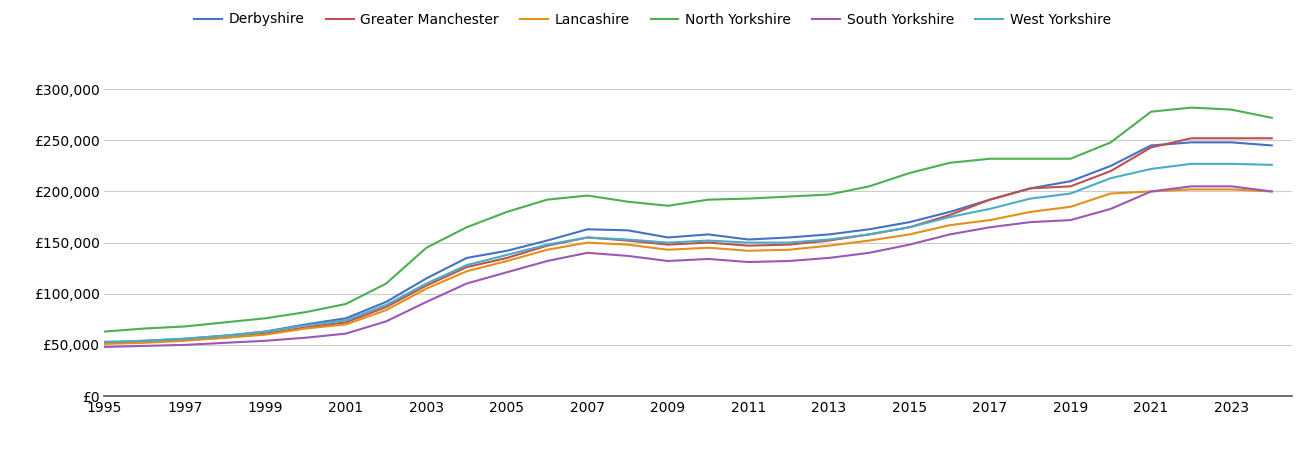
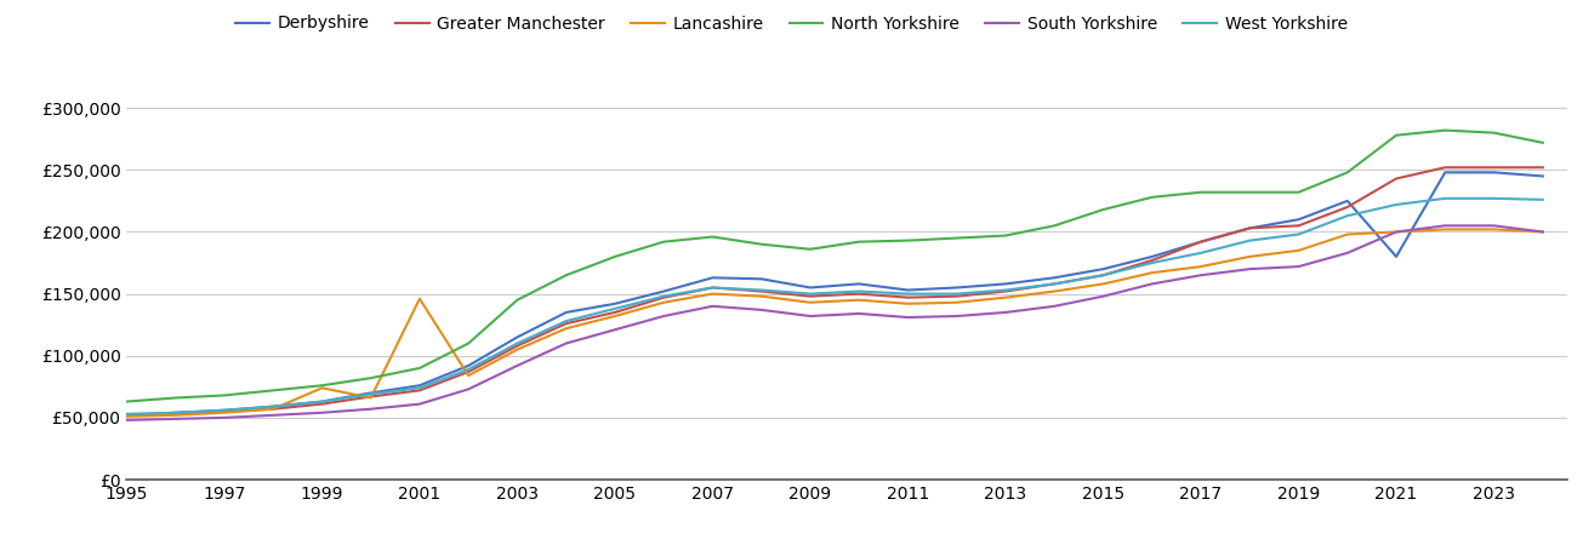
Lancashire/1999: £60,000 -> £74,000
Lancashire/2001: £70,000 -> £146,000
Derbyshire/2021: £245,000 -> £180,000
